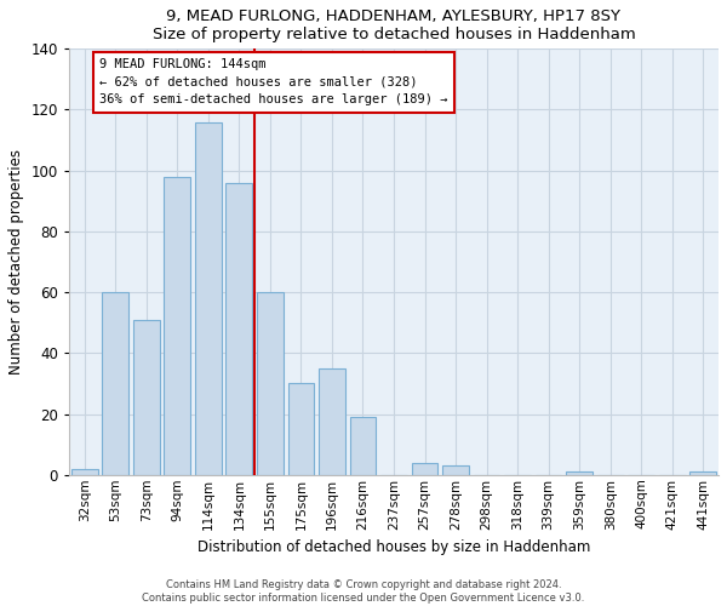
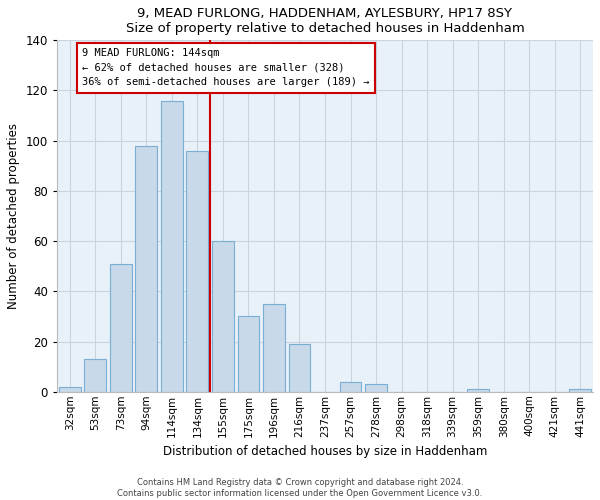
53sqm: 60 -> 13
